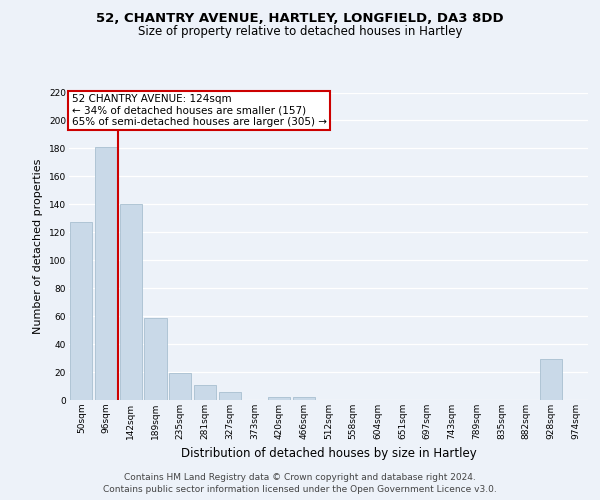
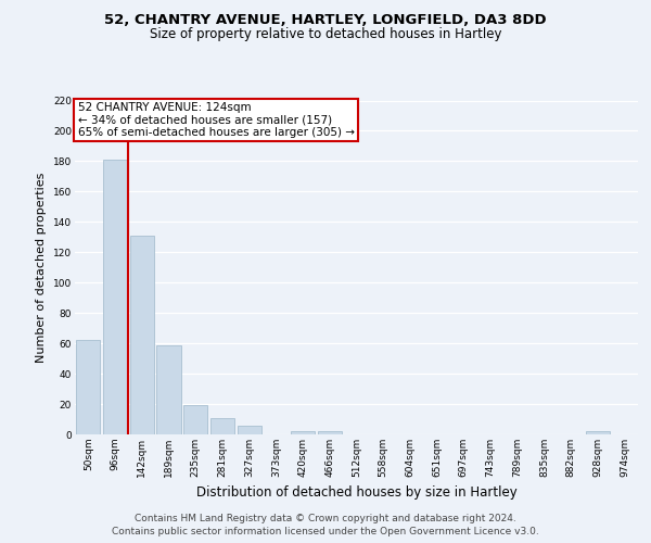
50sqm: 127 -> 62
142sqm: 140 -> 131
928sqm: 29 -> 2
